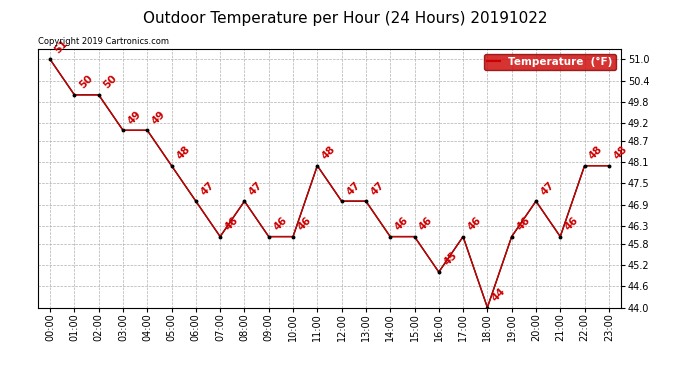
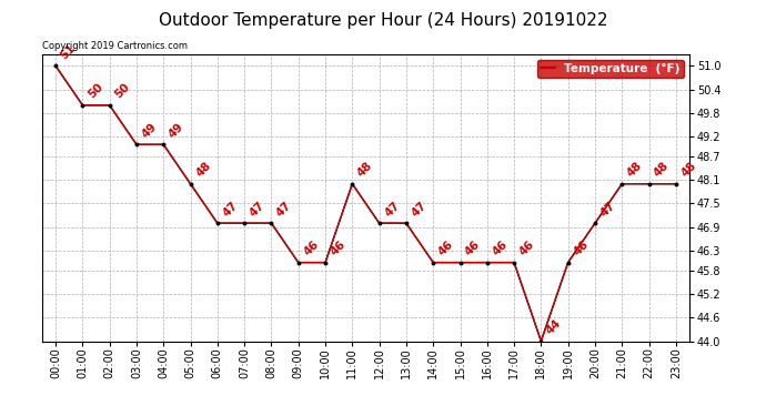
07:00: 46 -> 47
16:00: 45 -> 46
21:00: 46 -> 48
